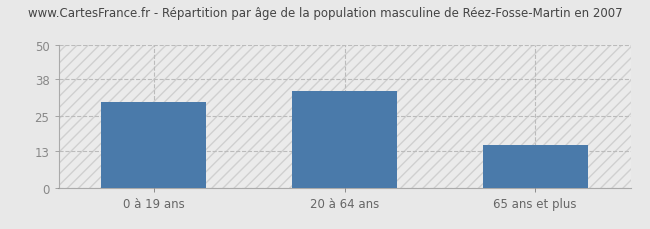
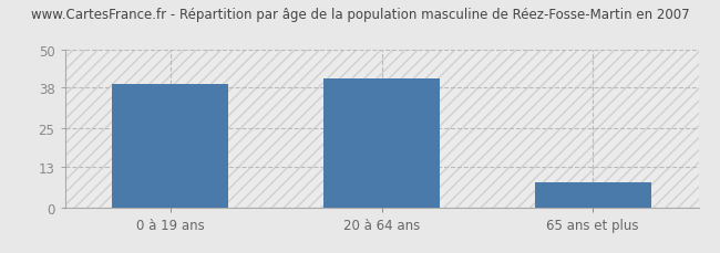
0 à 19 ans: 30 -> 39
20 à 64 ans: 34 -> 41
65 ans et plus: 15 -> 8
